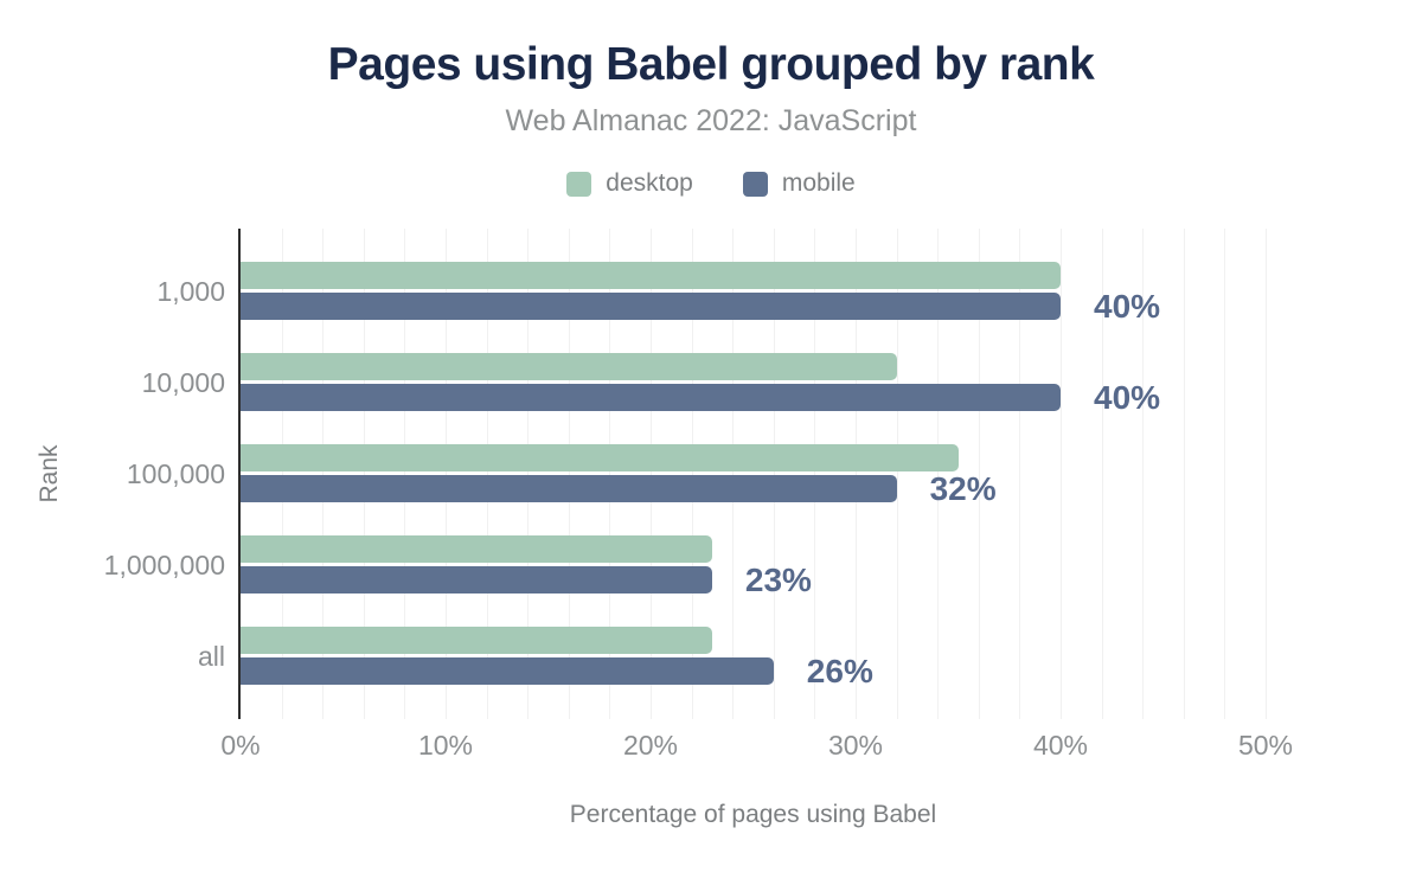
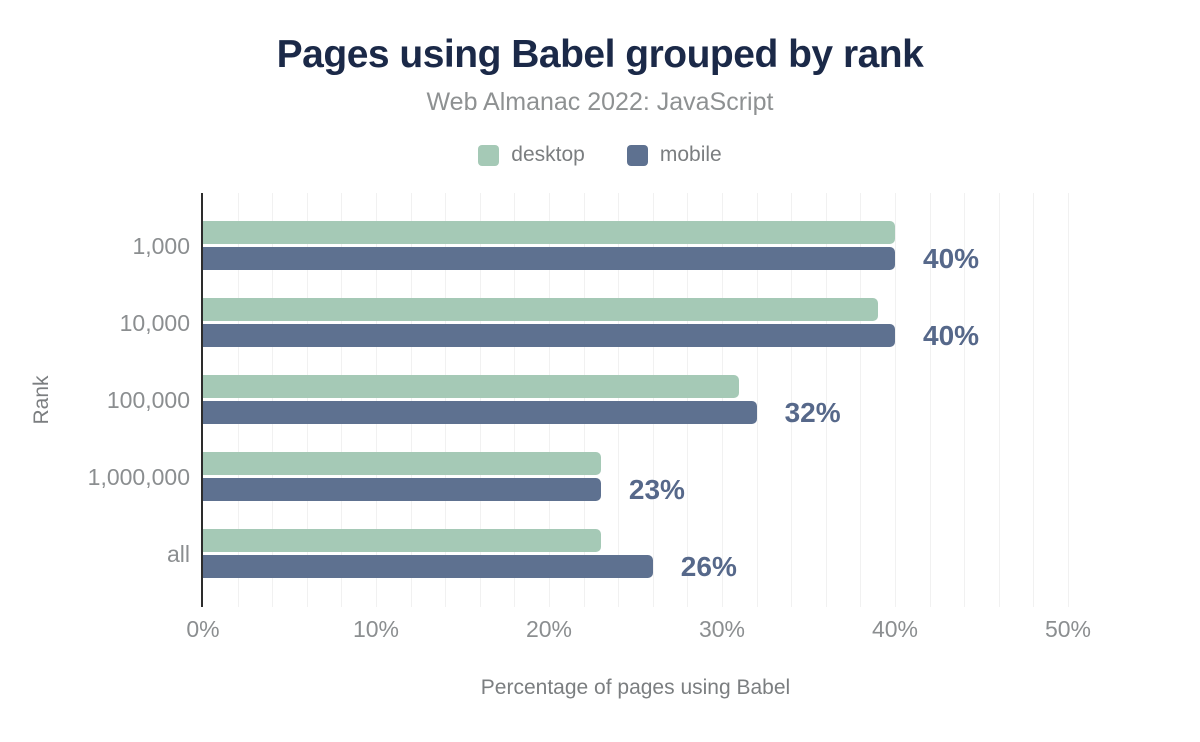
desktop/10,000: 32% -> 39%
desktop/100,000: 35% -> 31%
